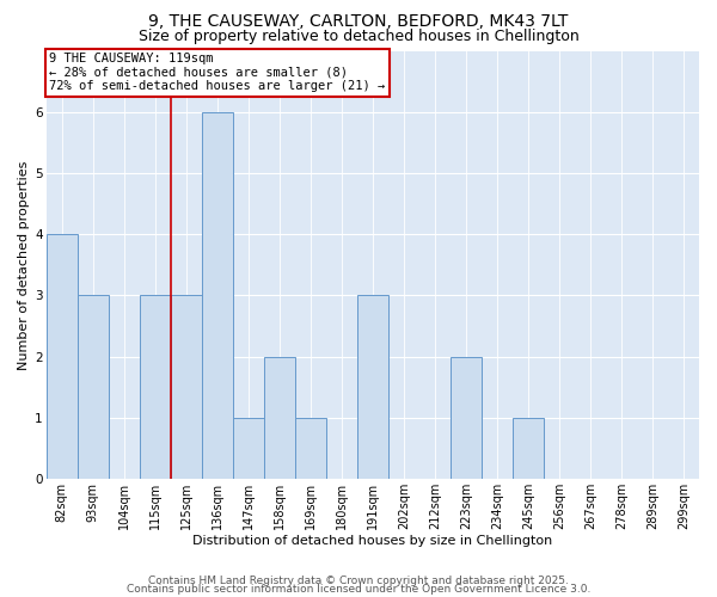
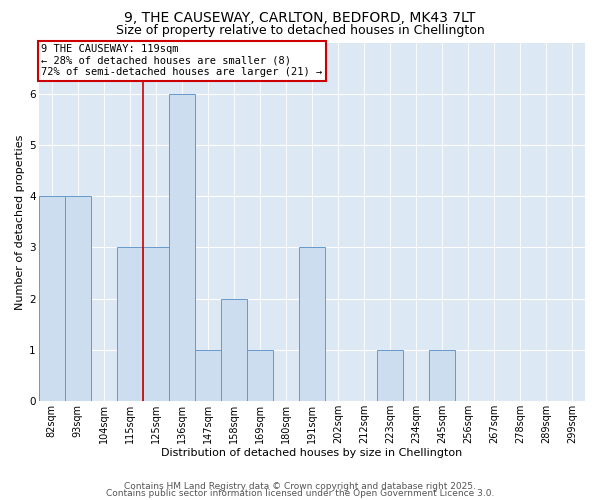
93sqm: 3 -> 4
223sqm: 2 -> 1
